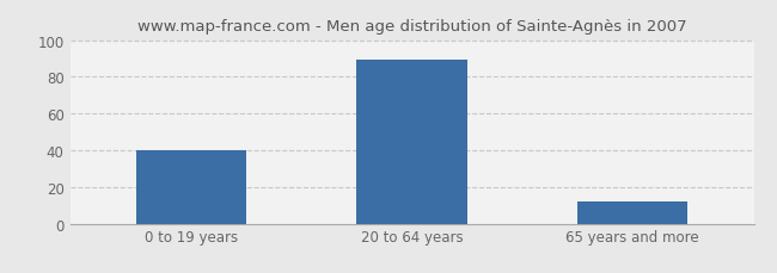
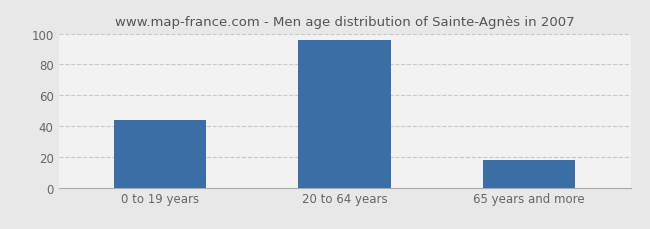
0 to 19 years: 40 -> 44
20 to 64 years: 89 -> 96
65 years and more: 12 -> 18
